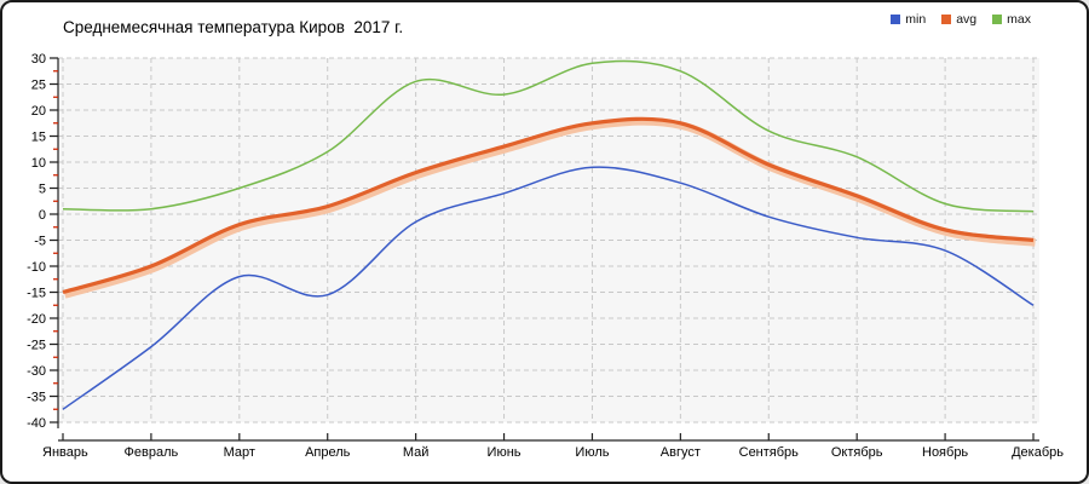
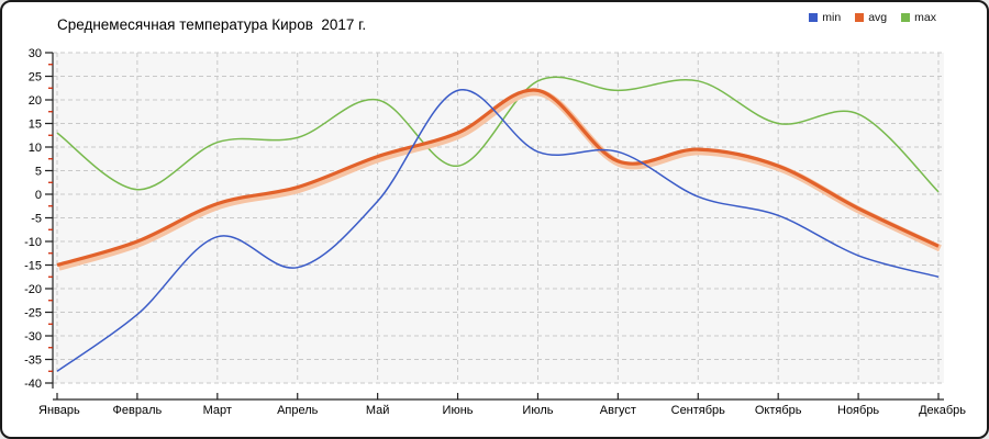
max/Январь: 1 -> 13
min/Март: -12 -> -9
max/Март: 5 -> 11
max/Май: 26 -> 20
min/Июнь: 4 -> 22
max/Июнь: 23 -> 6
avg/Июль: 18 -> 22
max/Июль: 29 -> 24
min/Август: 6 -> 9
avg/Август: 18 -> 7
max/Август: 28 -> 22
max/Сентябрь: 16 -> 24
avg/Октябрь: 4 -> 6
max/Октябрь: 11 -> 15
min/Ноябрь: -7 -> -13
max/Ноябрь: 2 -> 17
avg/Декабрь: -5 -> -11
